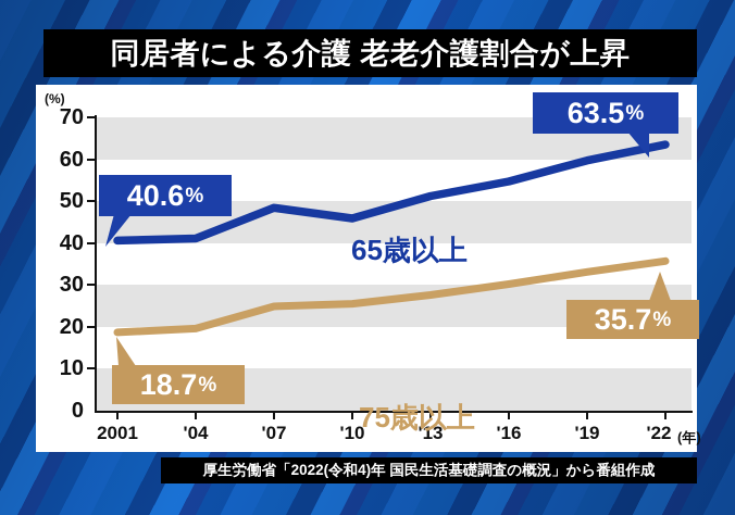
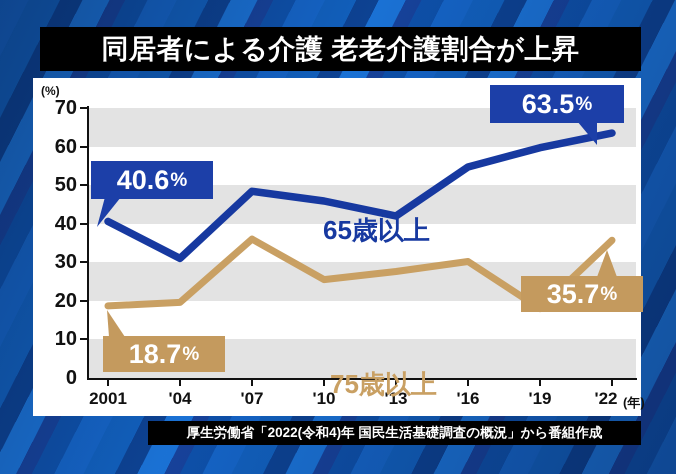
65歳以上/'04: 41 -> 31
75歳以上/'07: 25 -> 36
65歳以上/'13: 51 -> 42
75歳以上/'19: 33 -> 18
